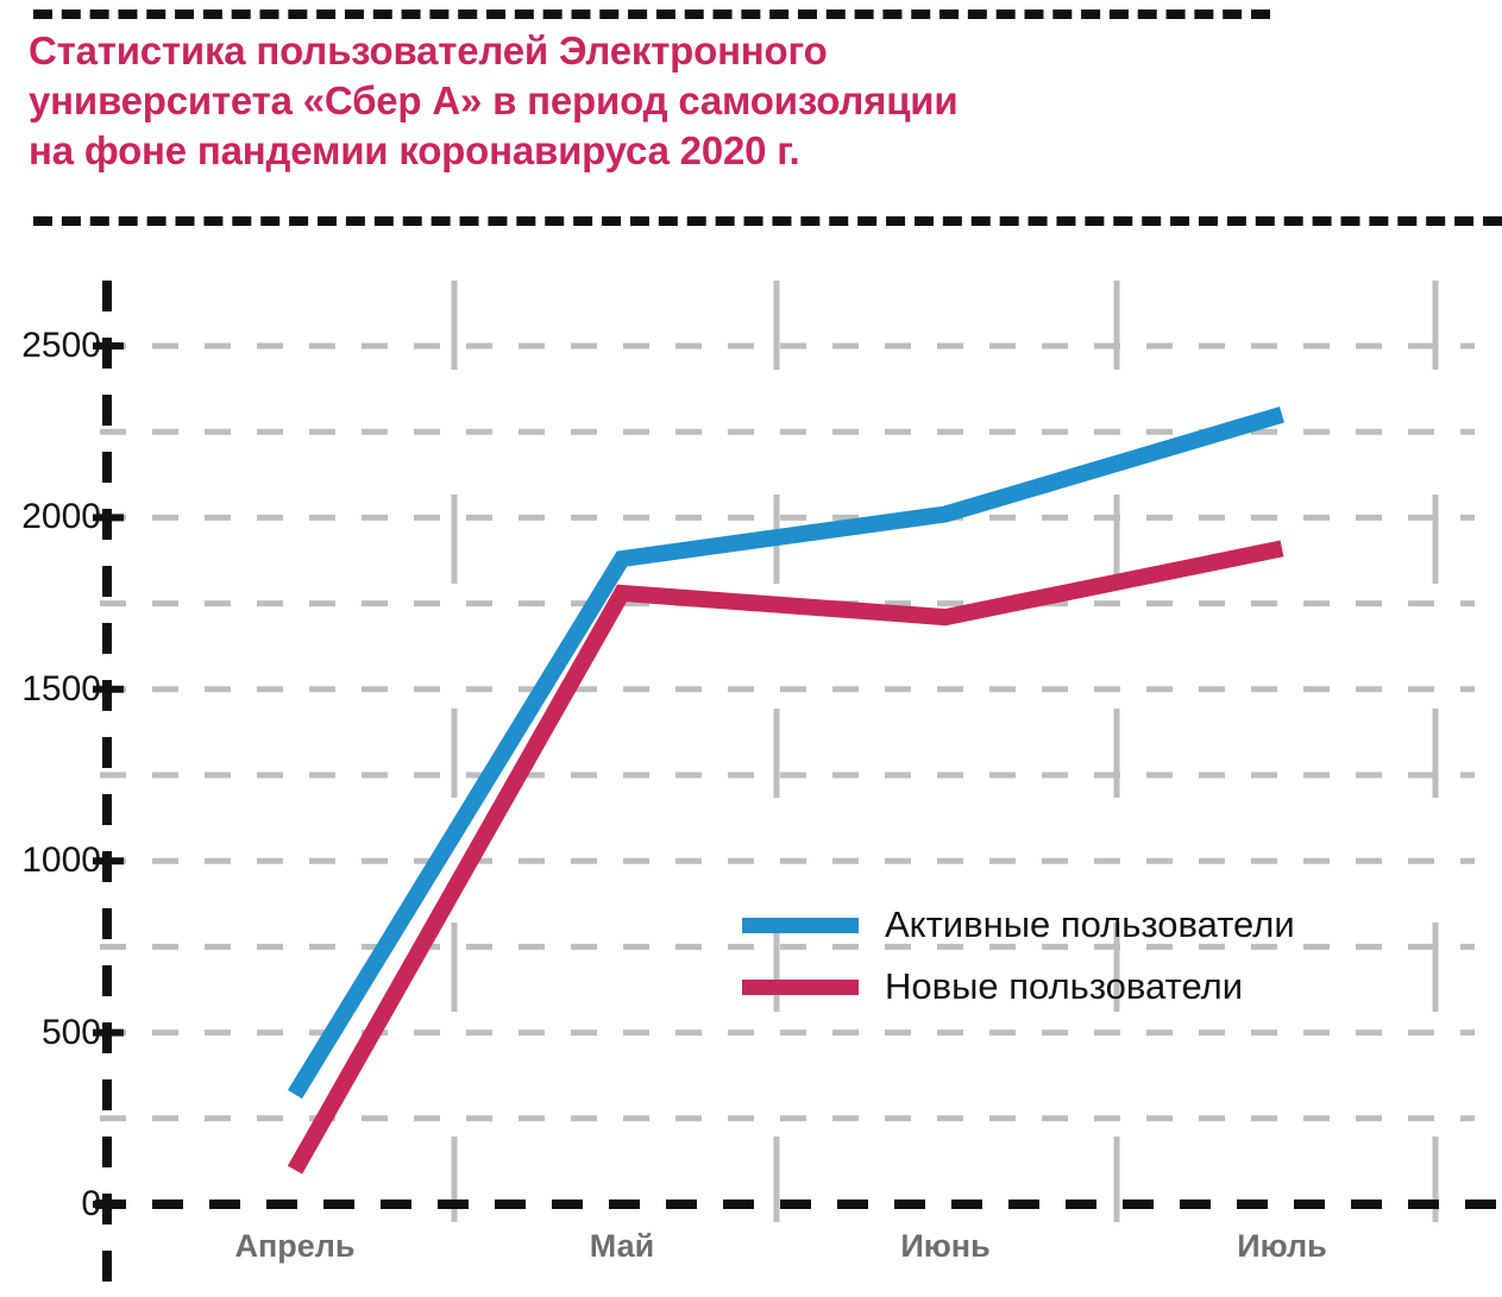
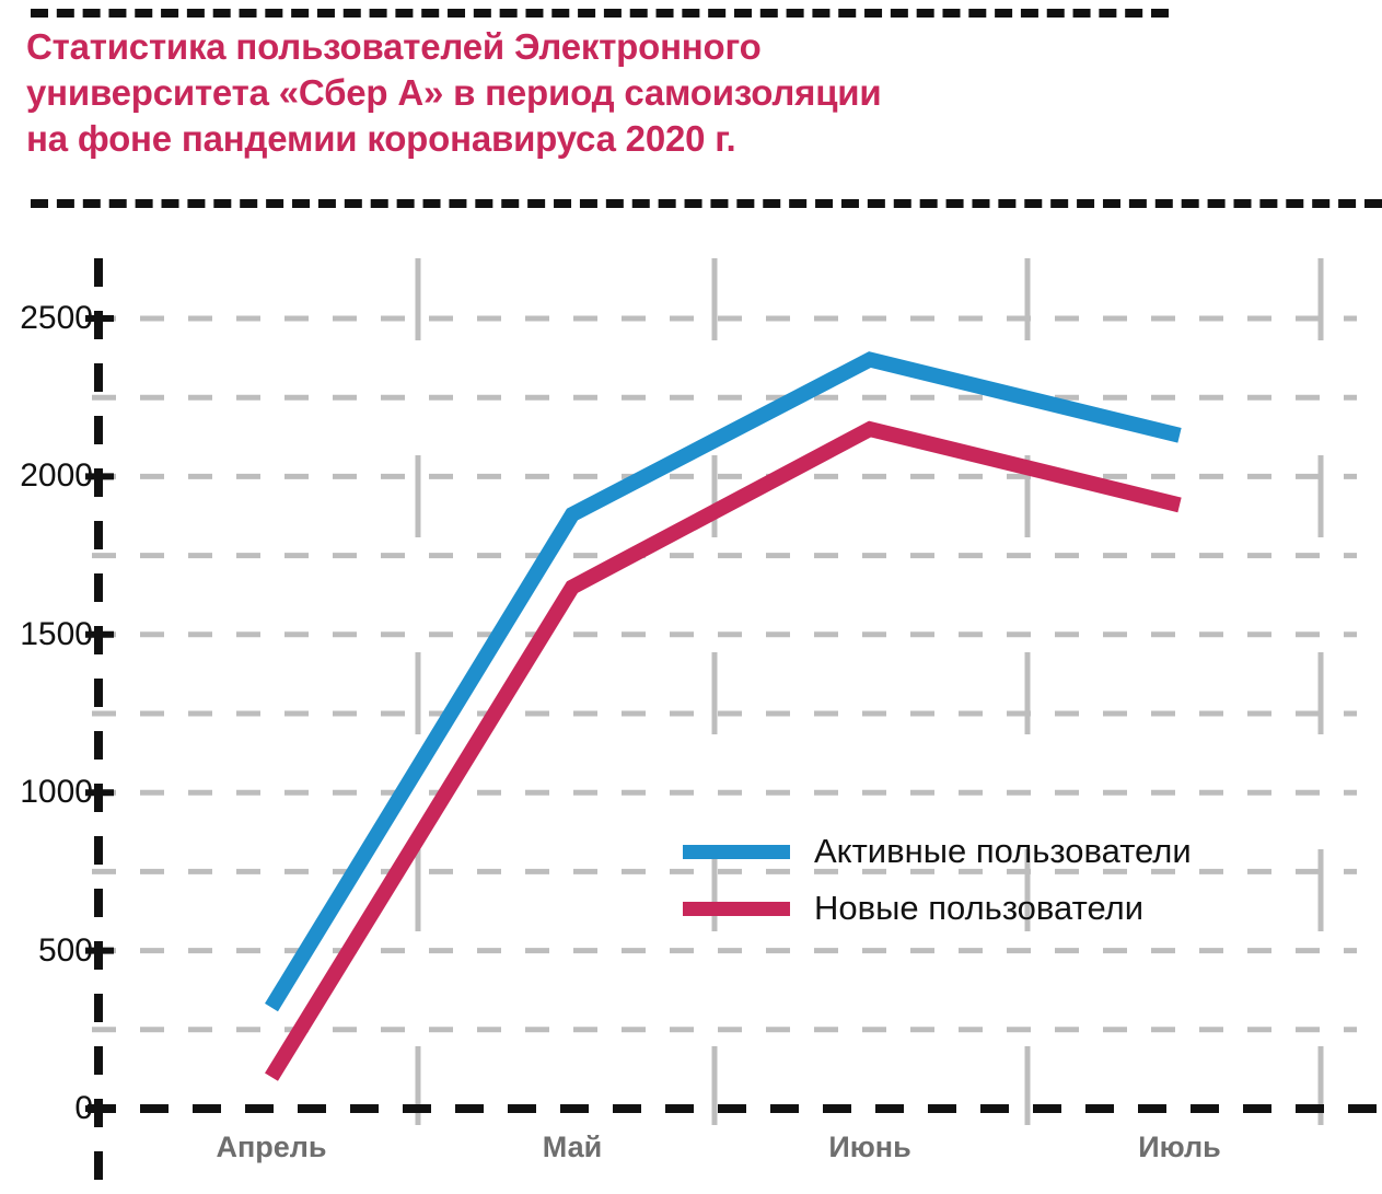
Новые пользователи/Май: 1780 -> 1650
Активные пользователи/Июнь: 2010 -> 2370
Новые пользователи/Июнь: 1710 -> 2150
Активные пользователи/Июль: 2300 -> 2130
